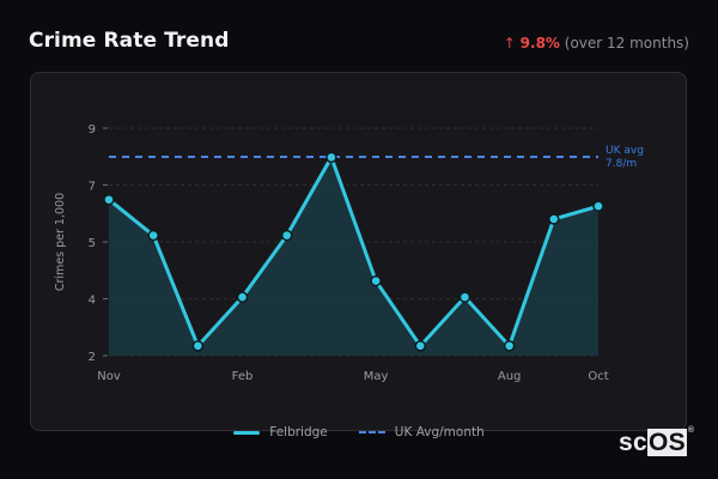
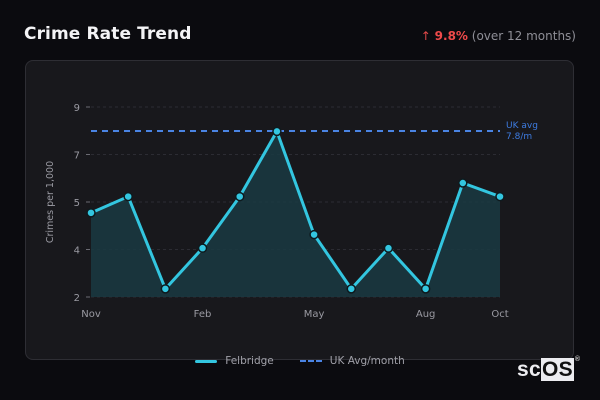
Felbridge/Nov: 6.8 -> 5.1
Felbridge/Oct: 6.6 -> 5.7
